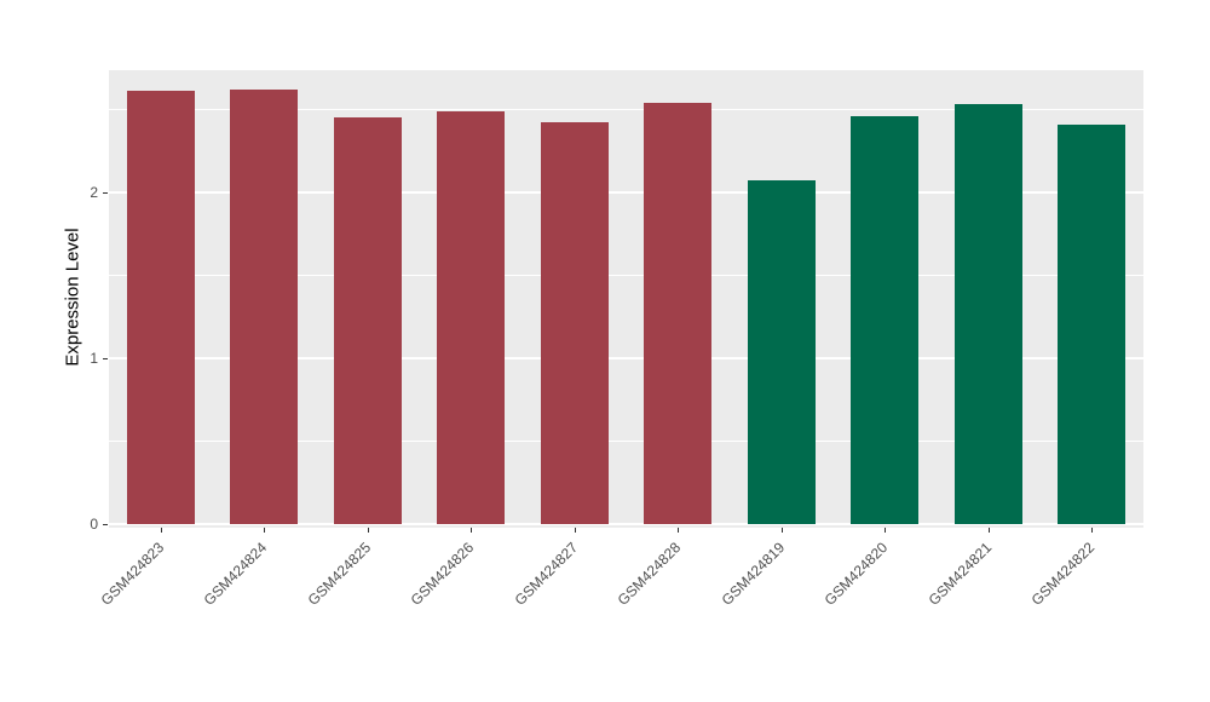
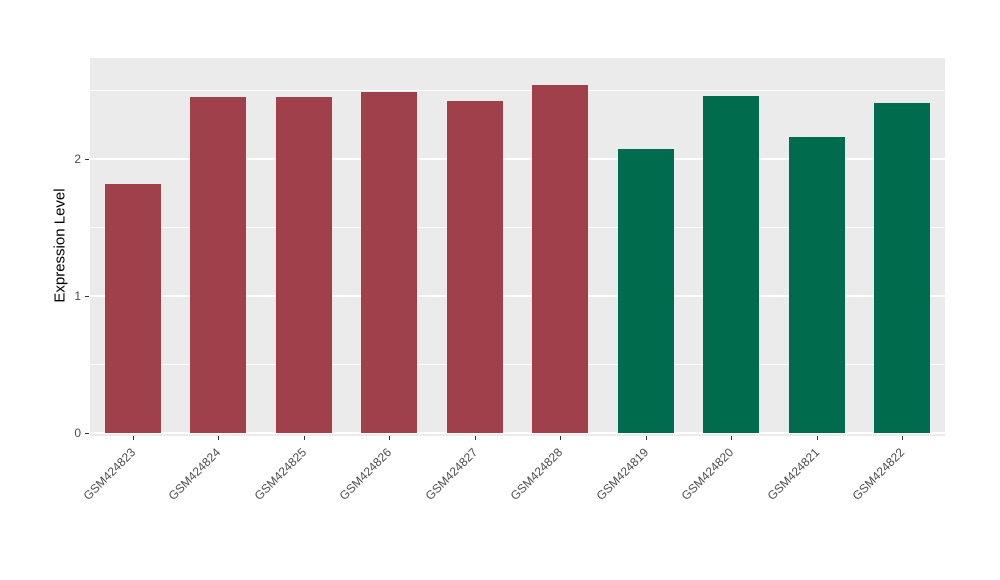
GSM424823: 2.61 -> 1.82
GSM424824: 2.62 -> 2.45
GSM424821: 2.53 -> 2.16
